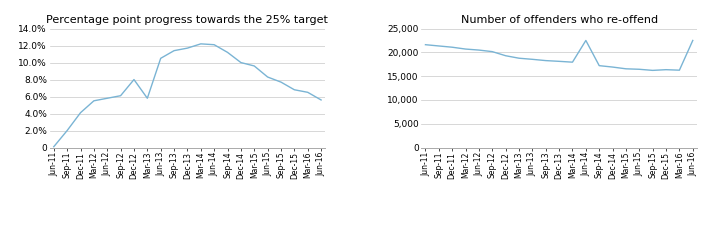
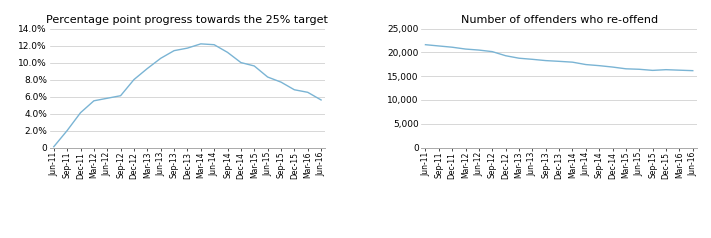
Percentage point progress towards the 25% target/Mar-13: 5.8% -> 9.3%
Number of offenders who re-offend/Jun-14: 22,500 -> 17,400
Number of offenders who re-offend/Jun-16: 22,500 -> 16,200
